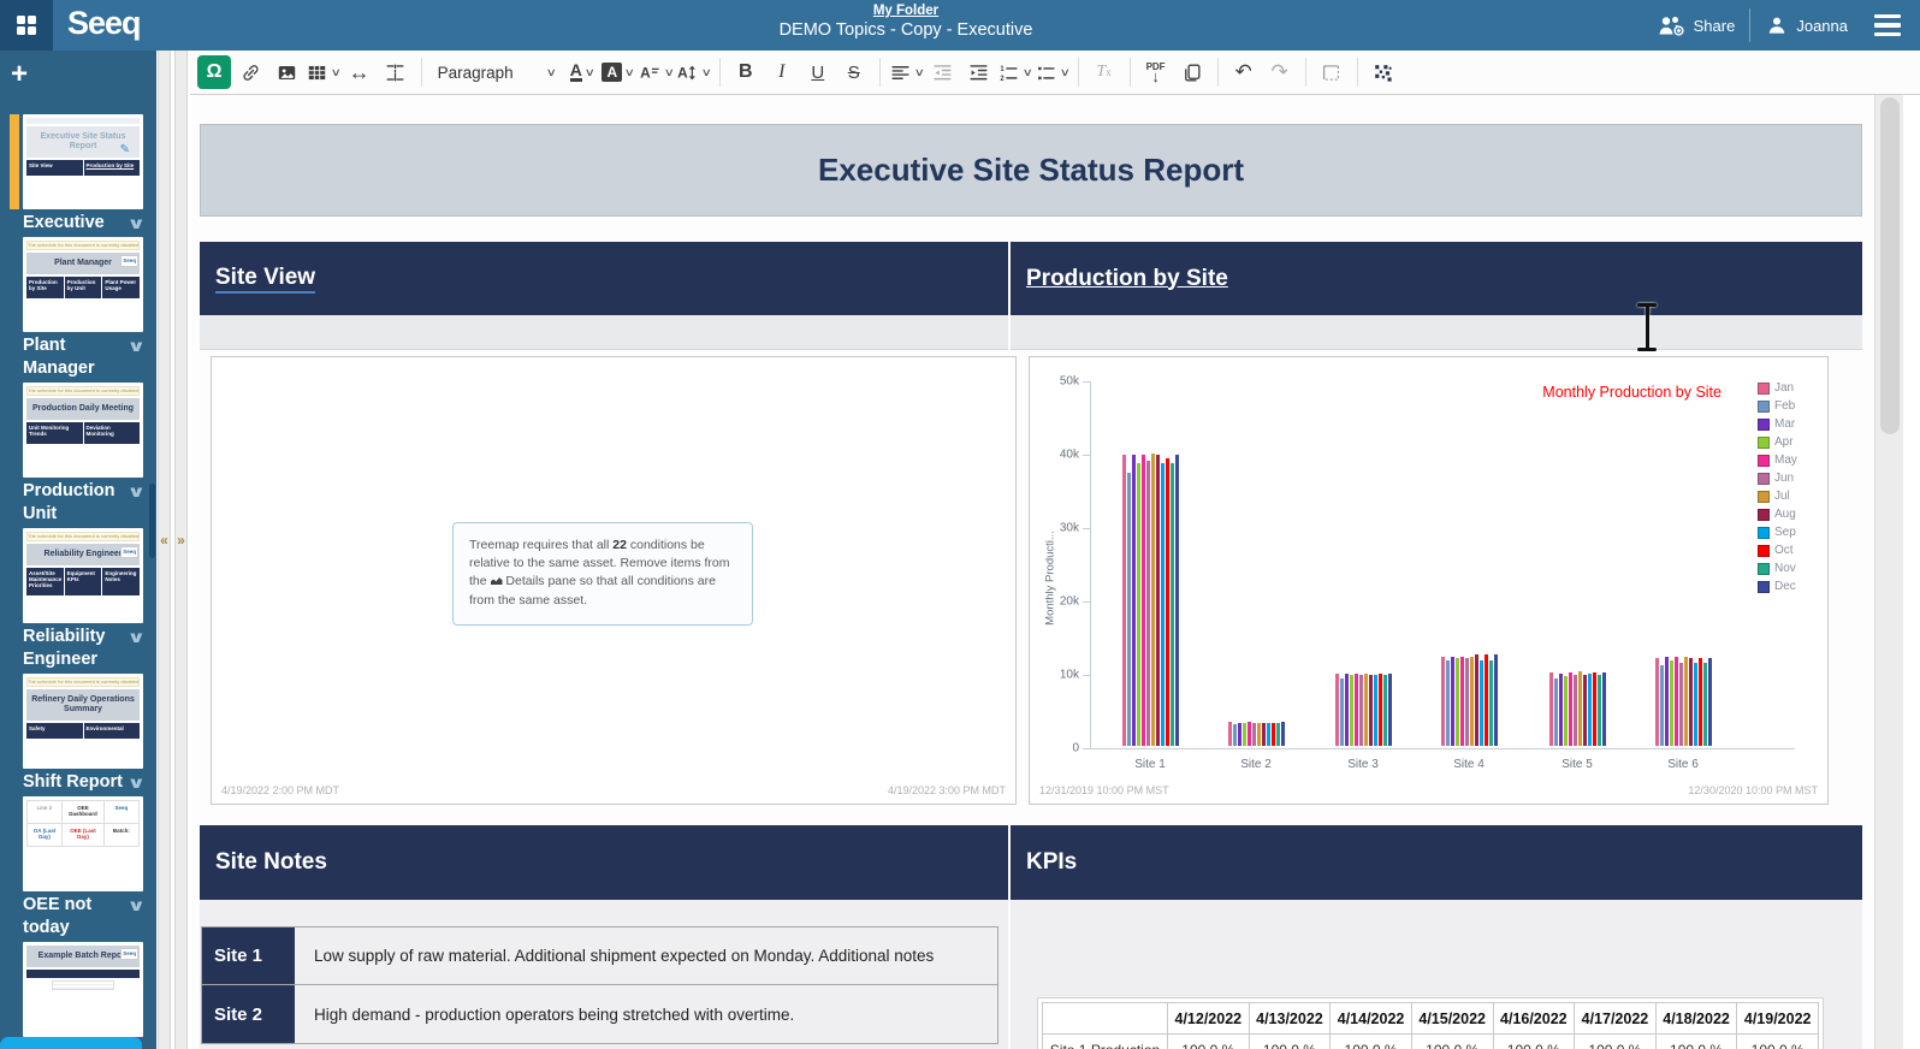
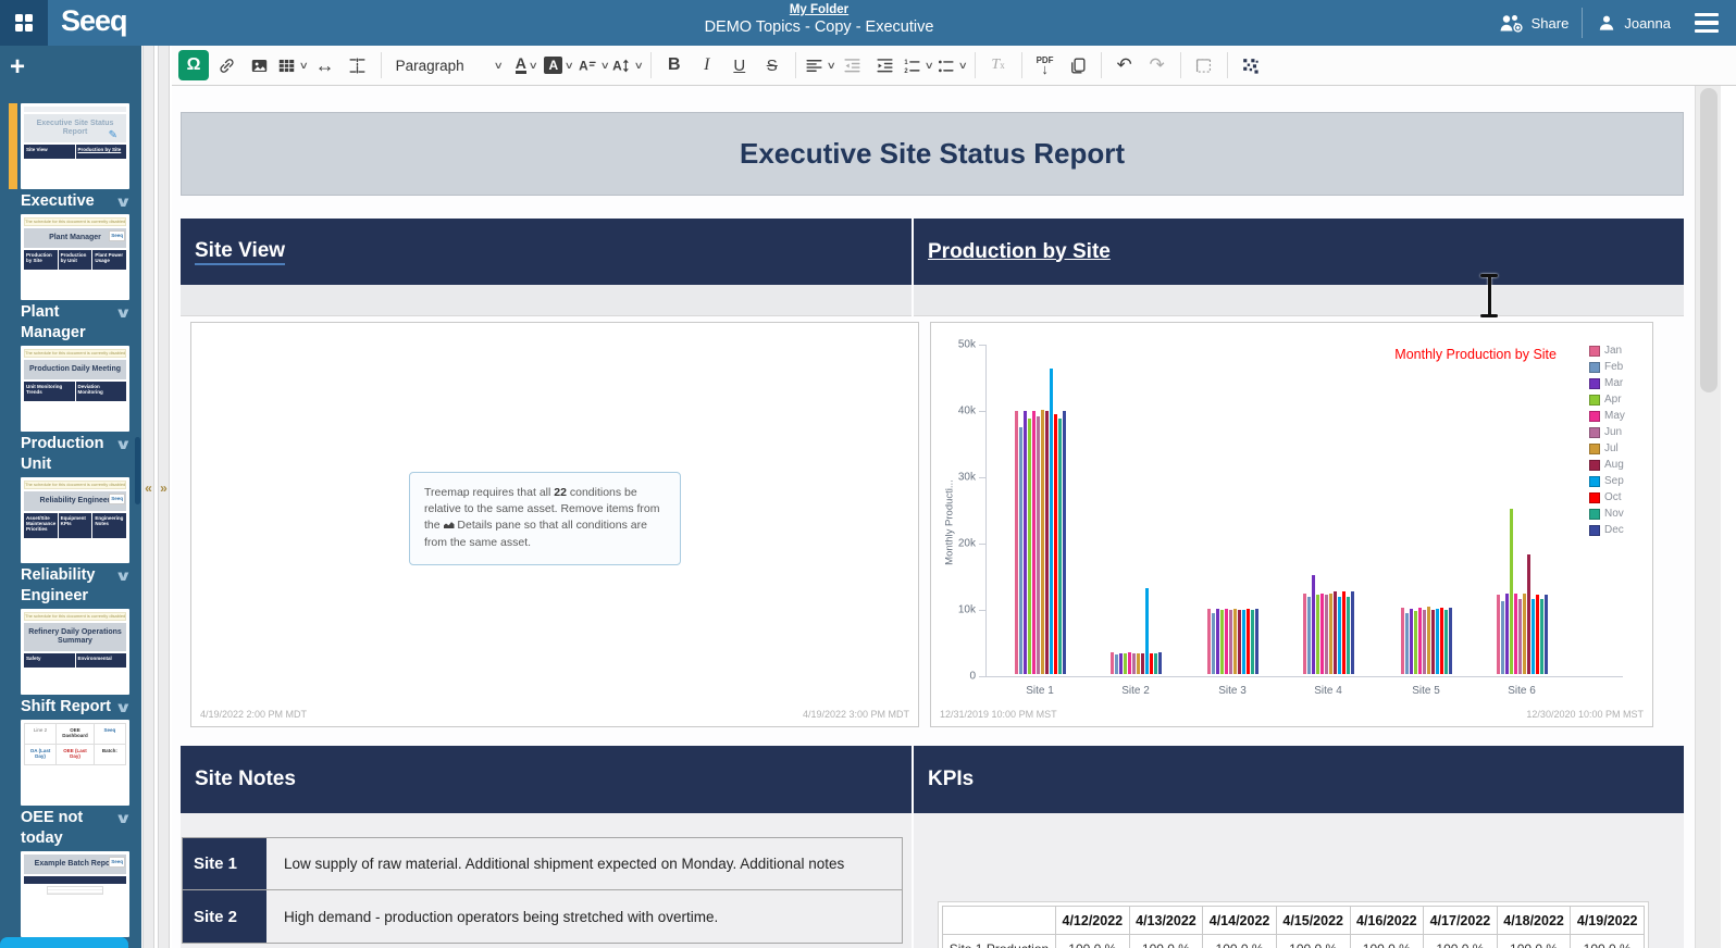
Sep/Site 1: 39k -> 46k
Sep/Site 2: 3k -> 13k
Mar/Site 4: 12k -> 15k
Apr/Site 6: 12k -> 25k
Aug/Site 6: 12k -> 18k
